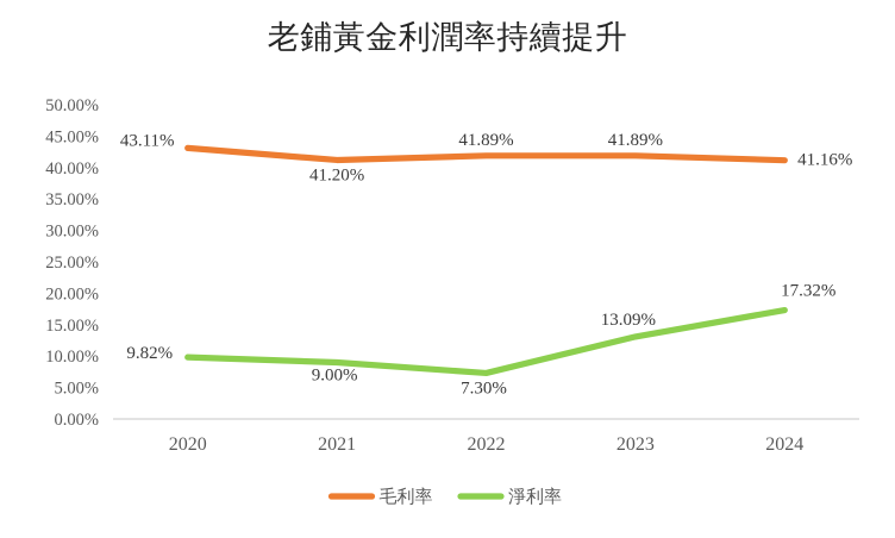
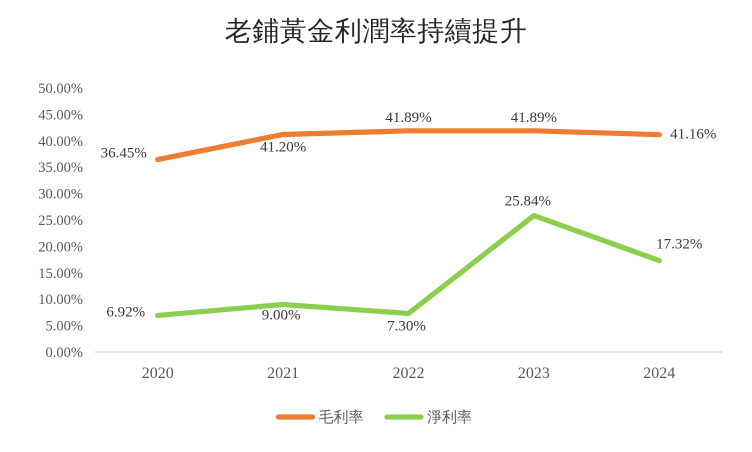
毛利率/2020: 43.11% -> 36.45%
淨利率/2020: 9.82% -> 6.92%
淨利率/2023: 13.09% -> 25.84%
